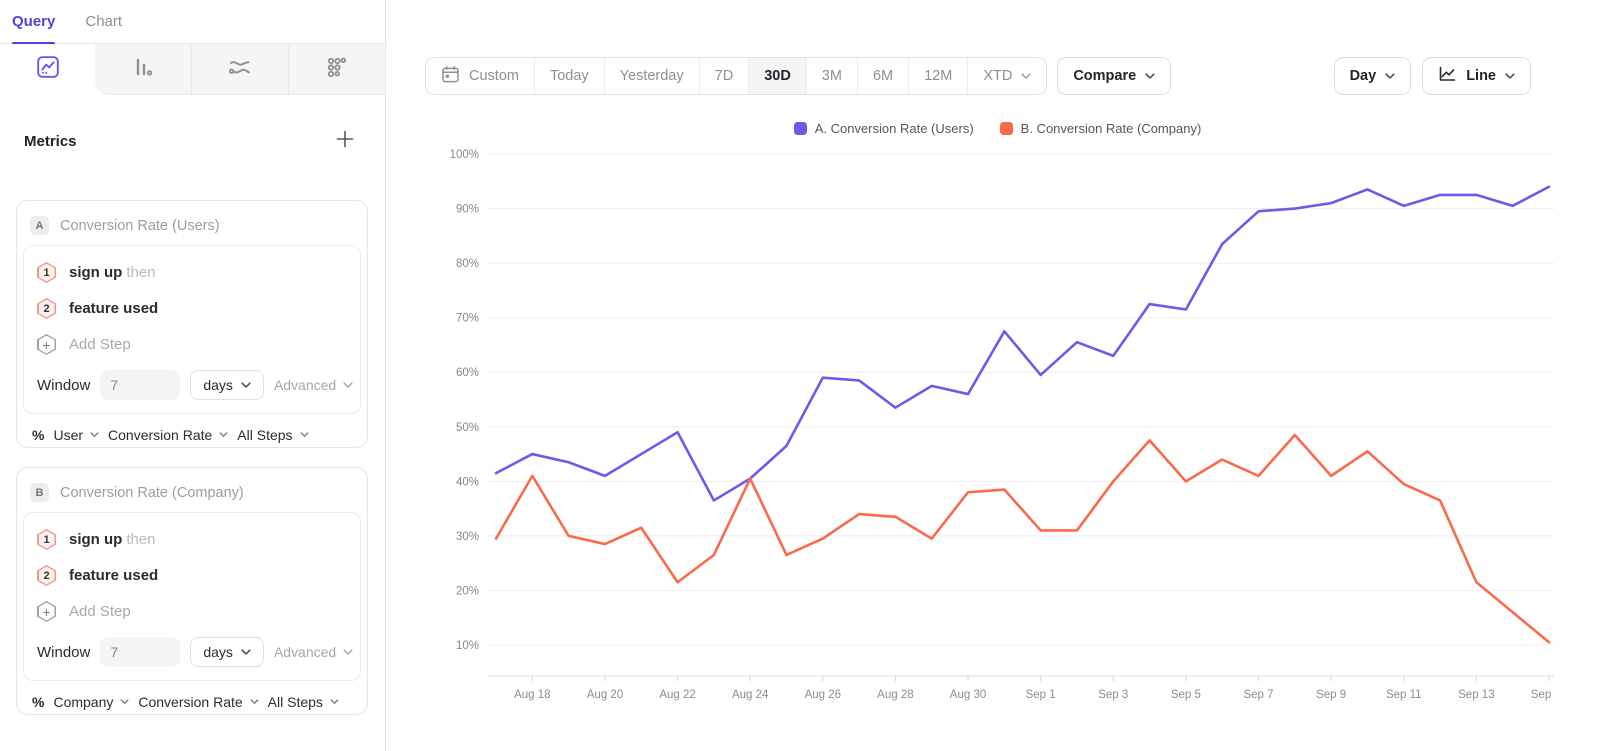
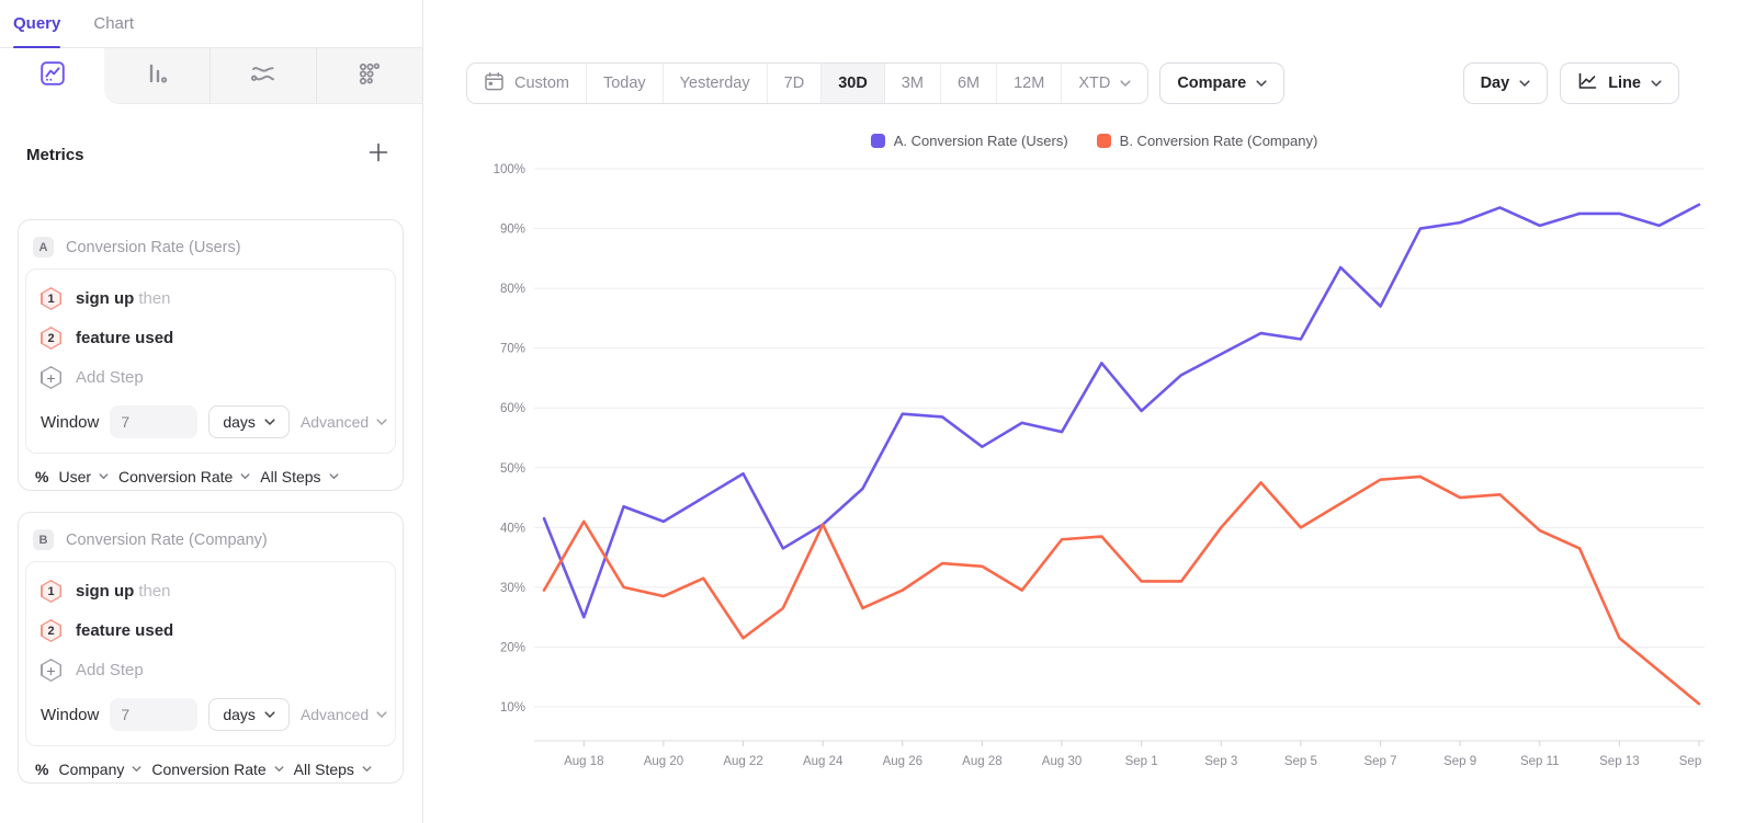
A. Conversion Rate (Users)/Aug 18: 45% -> 25%
A. Conversion Rate (Users)/Sep 3: 63% -> 69%
A. Conversion Rate (Users)/Sep 7: 90% -> 77%
B. Conversion Rate (Company)/Sep 7: 41% -> 48%
B. Conversion Rate (Company)/Sep 9: 41% -> 45%
